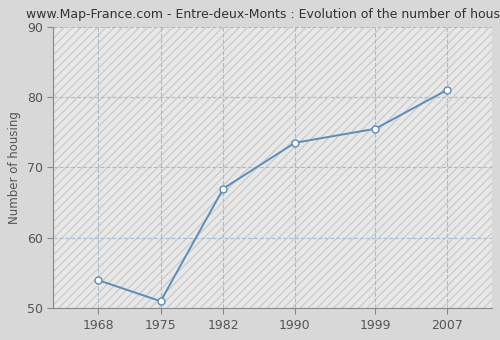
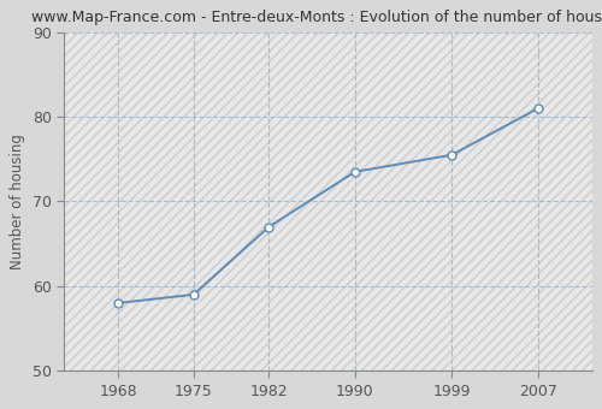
1968: 54.0 -> 58.0
1975: 51.0 -> 59.0
